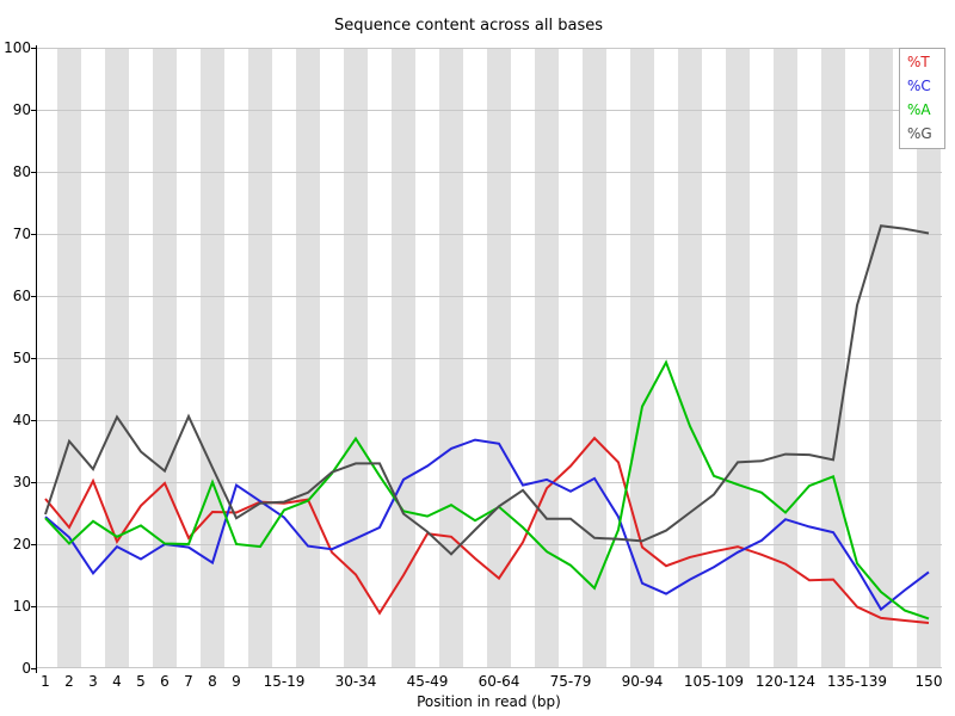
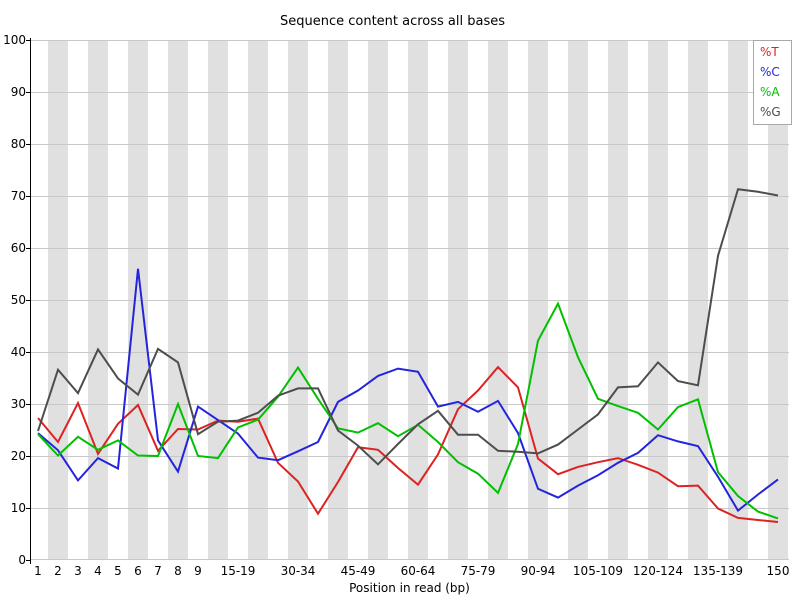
%C/6: 20 -> 56
%C/7: 20 -> 23
%G/8: 32 -> 38
%G/120-124: 34 -> 38
